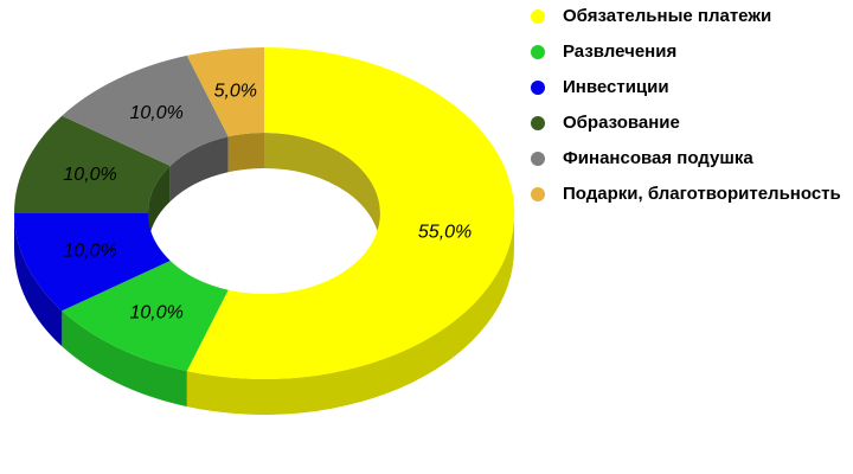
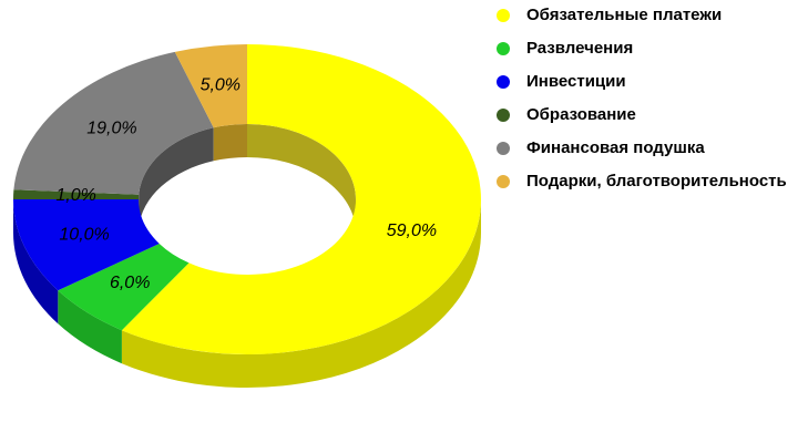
Обязательные платежи: 55,0% -> 59,0%
Развлечения: 10,0% -> 6,0%
Образование: 10,0% -> 1,0%
Финансовая подушка: 10,0% -> 19,0%
